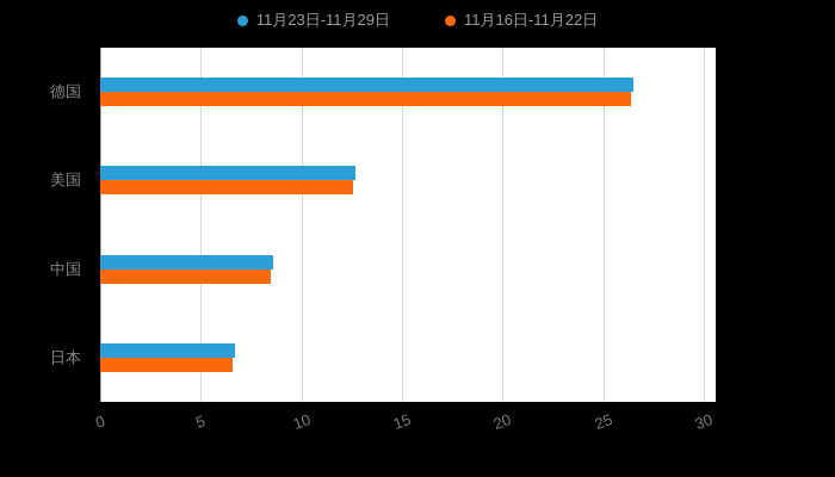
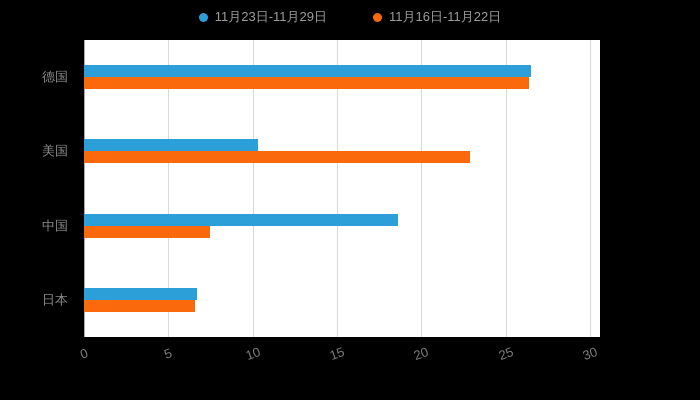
11月23日-11月29日/美国: 12.7 -> 10.3
11月16日-11月22日/美国: 12.6 -> 22.9
11月23日-11月29日/中国: 8.6 -> 18.6
11月16日-11月22日/中国: 8.5 -> 7.5
